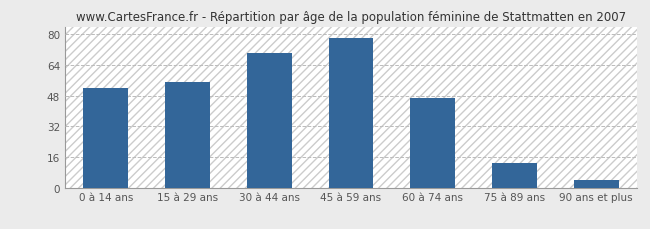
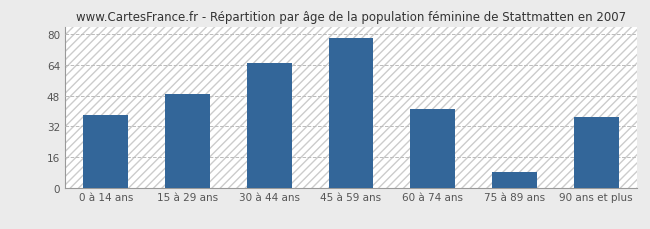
0 à 14 ans: 52 -> 38
15 à 29 ans: 55 -> 49
30 à 44 ans: 70 -> 65
60 à 74 ans: 47 -> 41
75 à 89 ans: 13 -> 8
90 ans et plus: 4 -> 37
